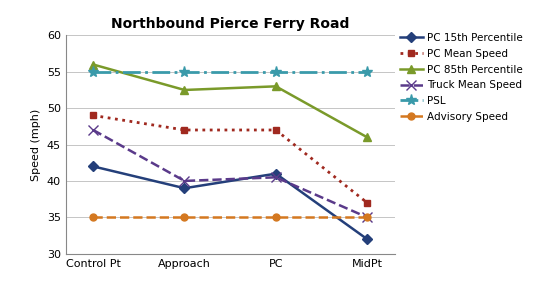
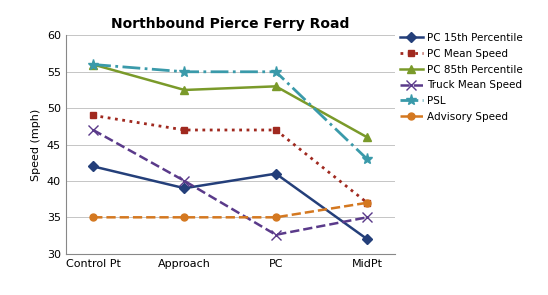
PSL/Control Pt: 55 -> 56
Truck Mean Speed/PC: 40.5 -> 32.6
PSL/MidPt: 55 -> 43
Advisory Speed/MidPt: 35 -> 37
